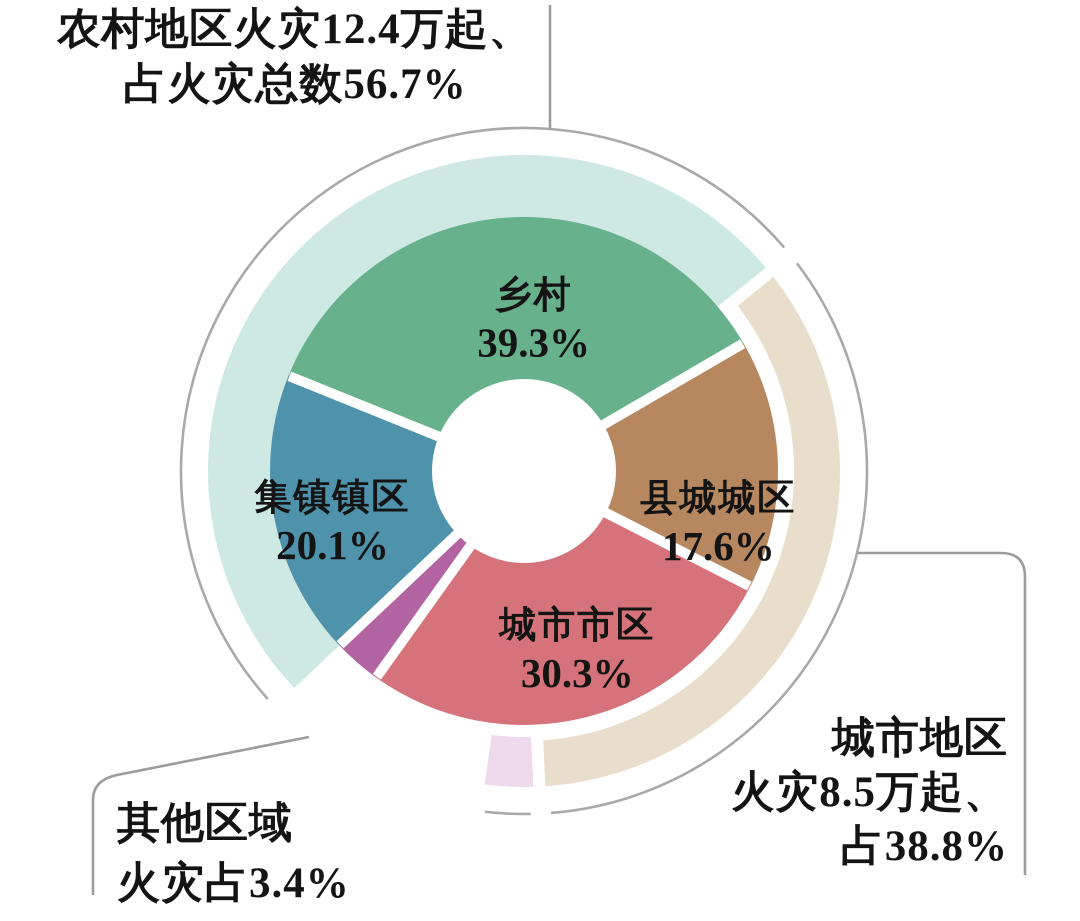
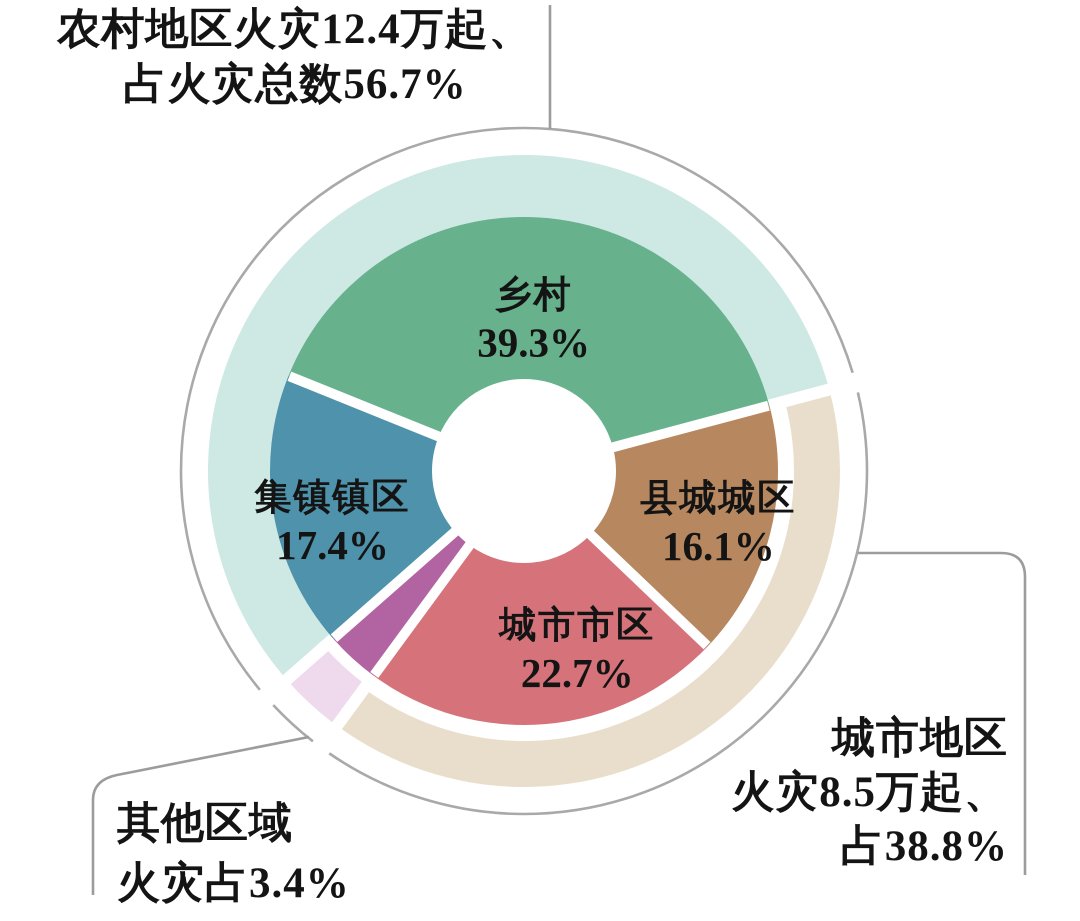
县城城区: 17.6% -> 16.1%
城市市区: 30.3% -> 22.7%
集镇镇区: 20.1% -> 17.4%
